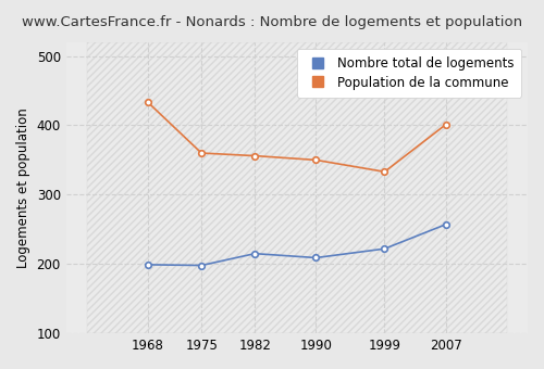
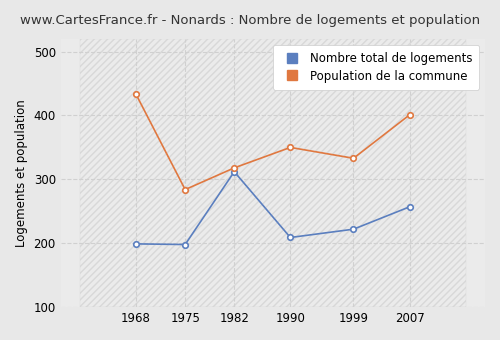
Population de la commune/1975: 360 -> 284
Nombre total de logements/1982: 215 -> 312
Population de la commune/1982: 356 -> 318
